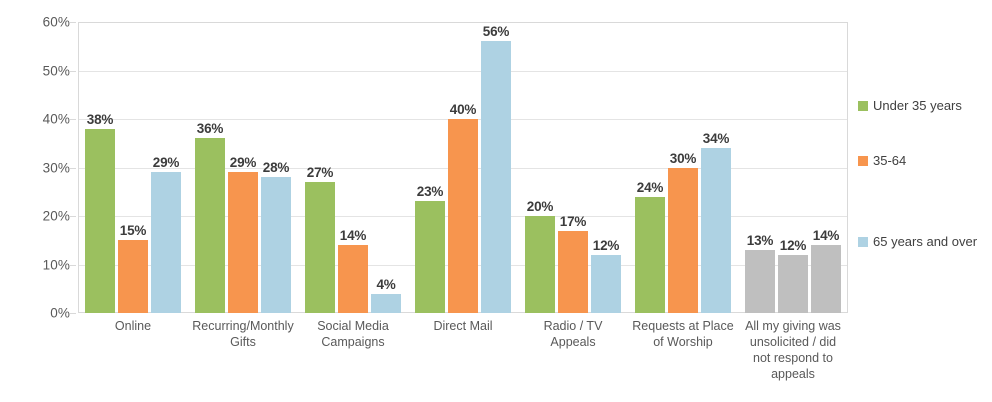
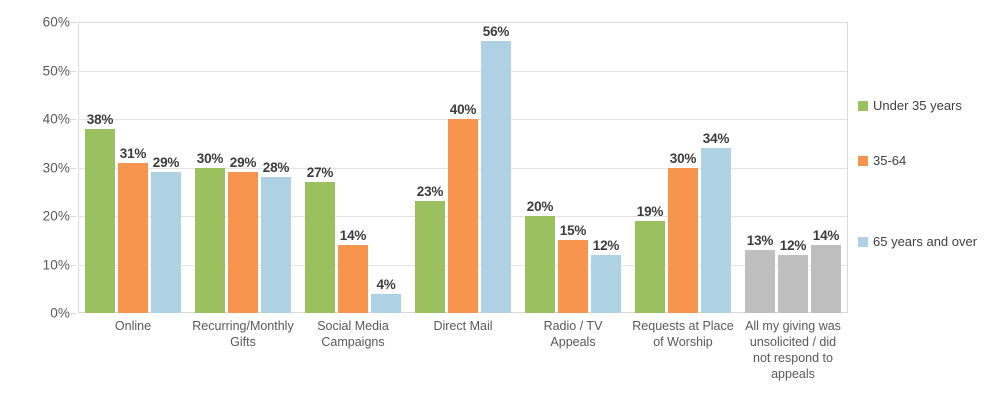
35-64/Online: 15% -> 31%
Under 35 years/Recurring/Monthly Gifts: 36% -> 30%
35-64/Radio / TV Appeals: 17% -> 15%
Under 35 years/Requests at Place of Worship: 24% -> 19%
